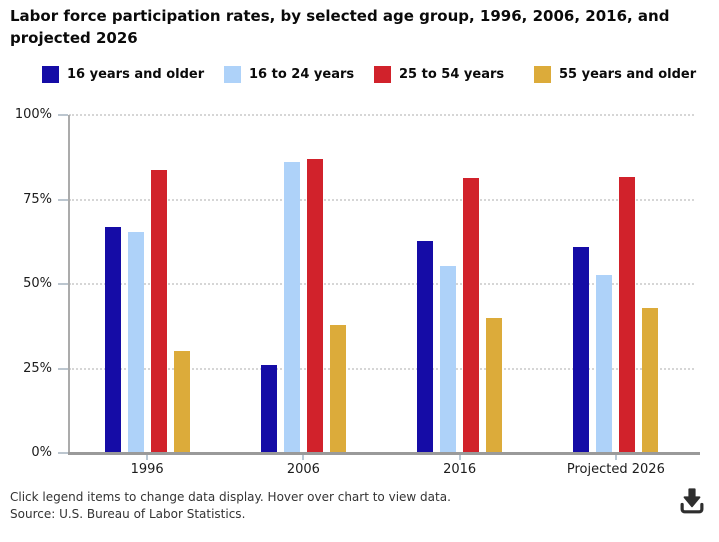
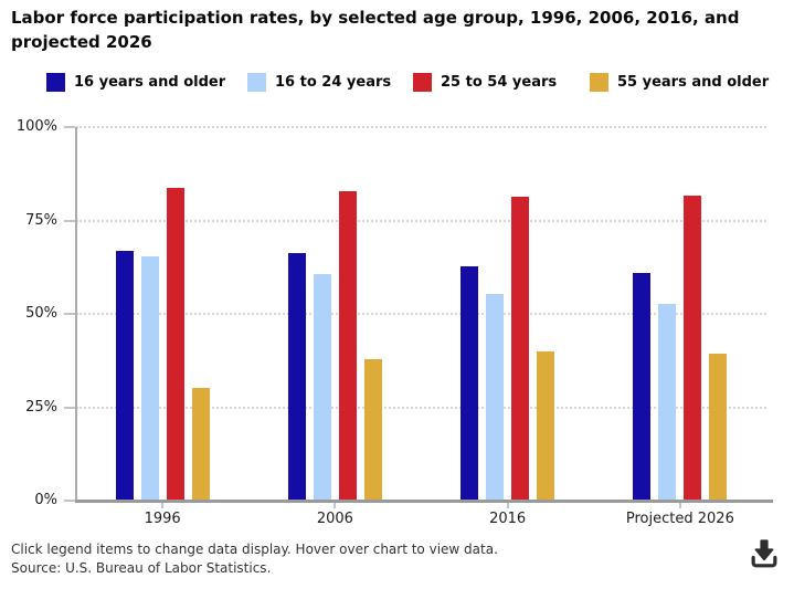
16 years and older/2006: 26% -> 66%
16 to 24 years/2006: 86% -> 61%
25 to 54 years/2006: 87% -> 83%
55 years and older/Projected 2026: 43% -> 39%
